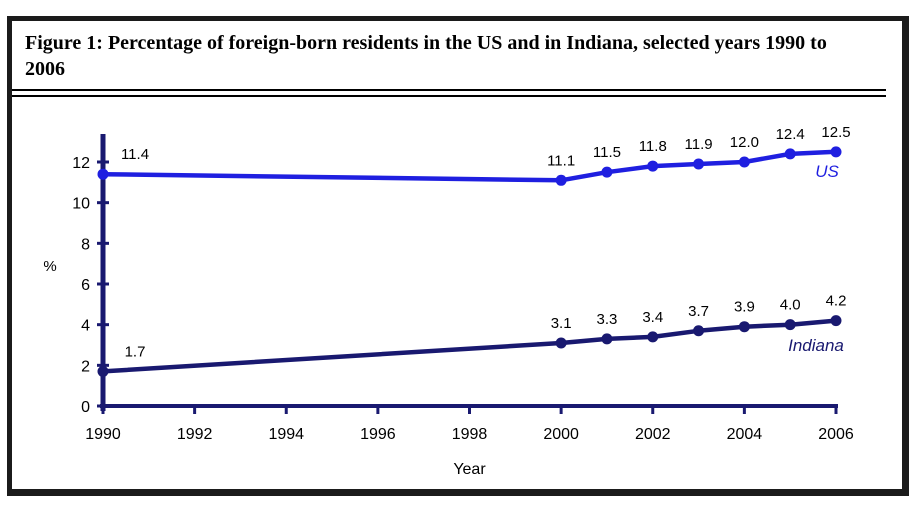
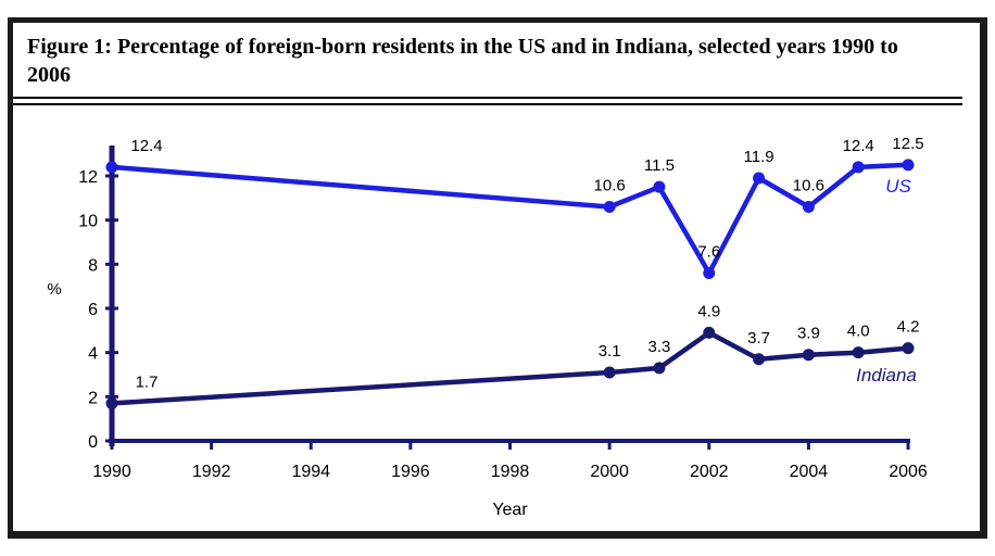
US/1990: 11.4 -> 12.4
US/2000: 11.1 -> 10.6
US/2002: 11.8 -> 7.6
Indiana/2002: 3.4 -> 4.9
US/2004: 12.0 -> 10.6
